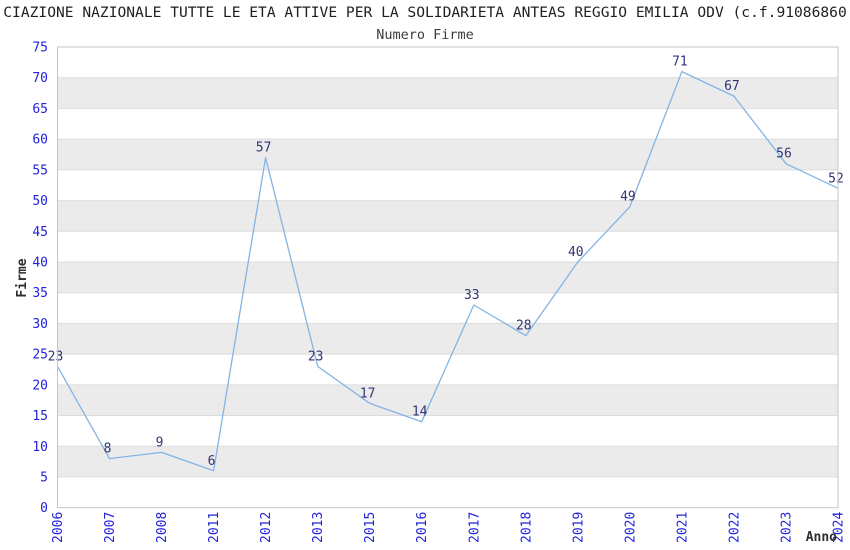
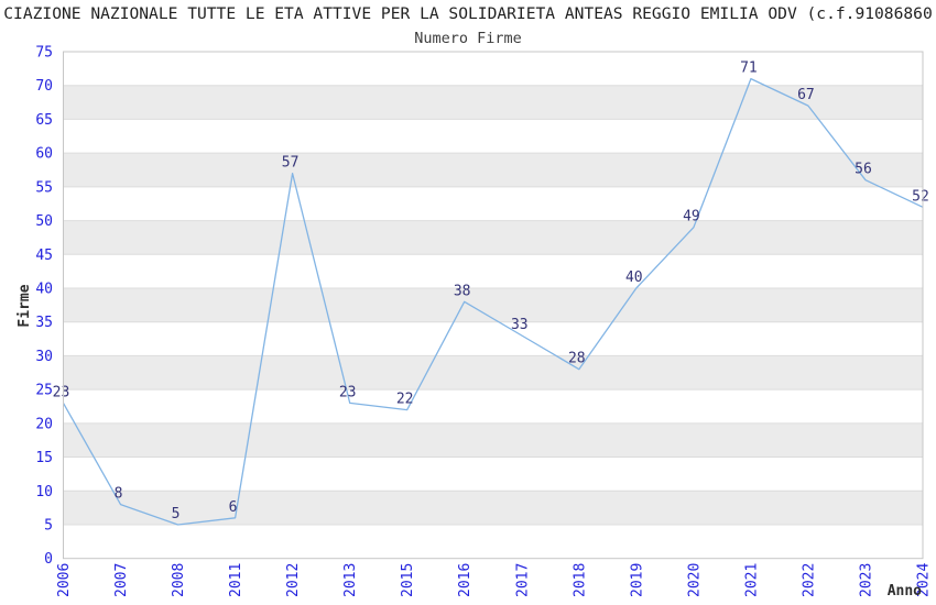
2008: 9 -> 5
2015: 17 -> 22
2016: 14 -> 38
